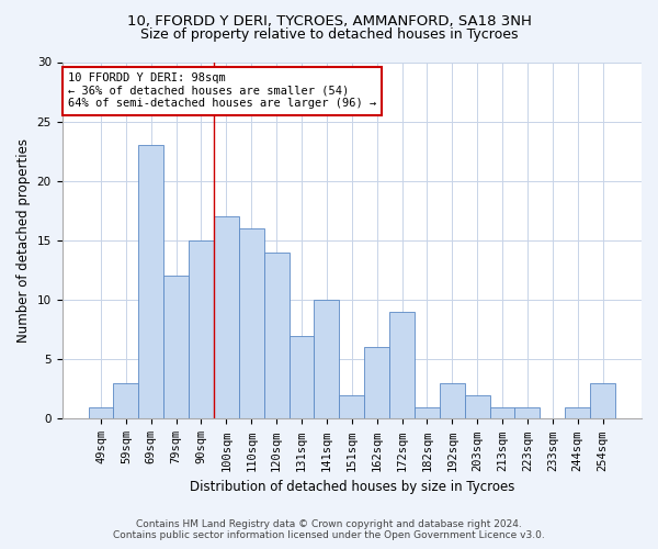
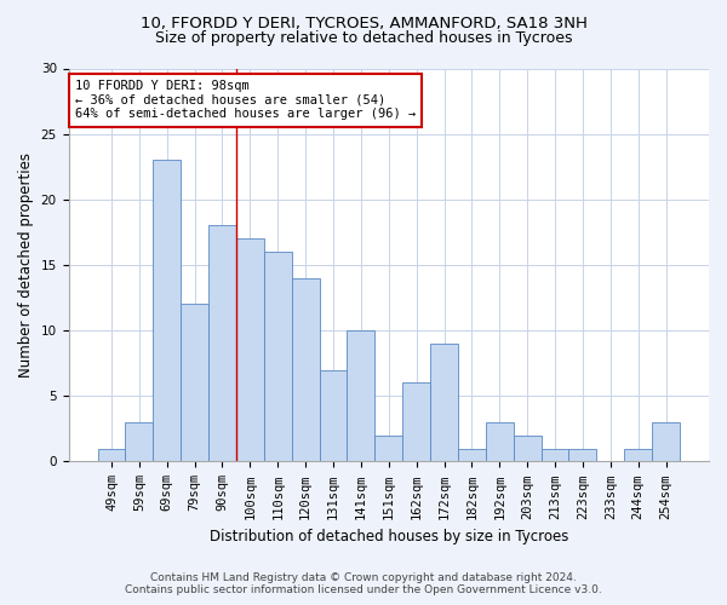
90sqm: 15 -> 18
